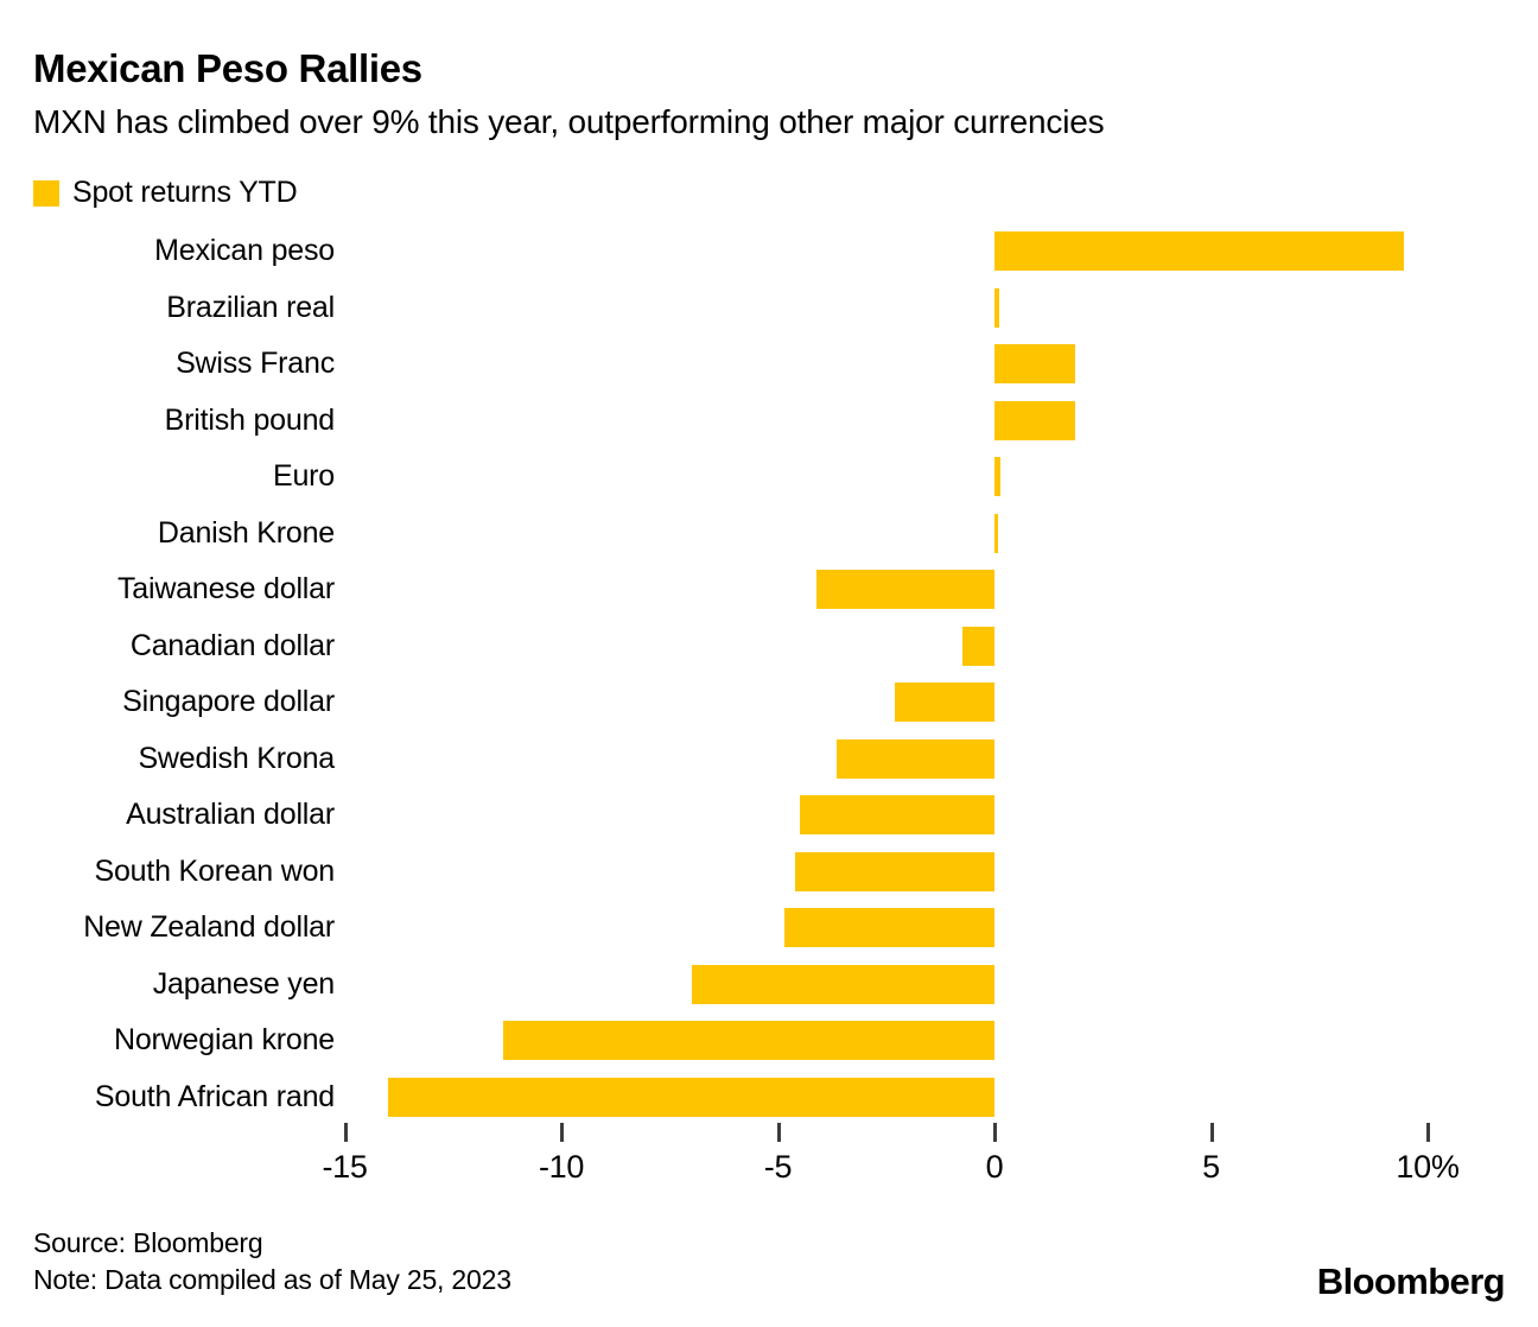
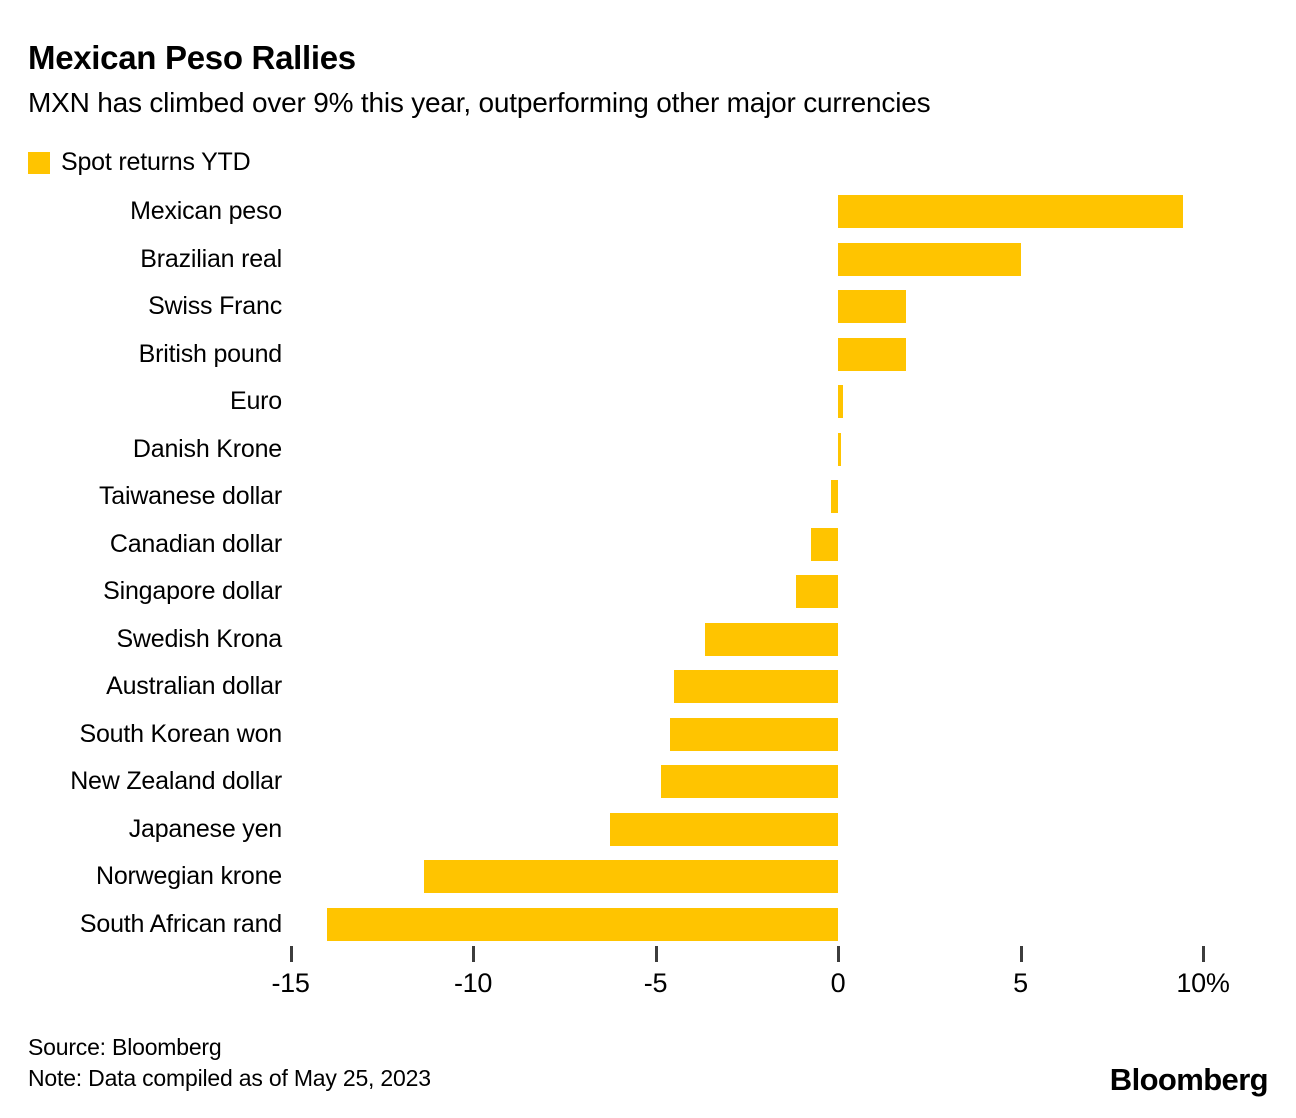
Brazilian real: 0.1% -> 5.0%
Taiwanese dollar: -4.1% -> -0.2%
Singapore dollar: -2.3% -> -1.1%
Japanese yen: -7.0% -> -6.2%
